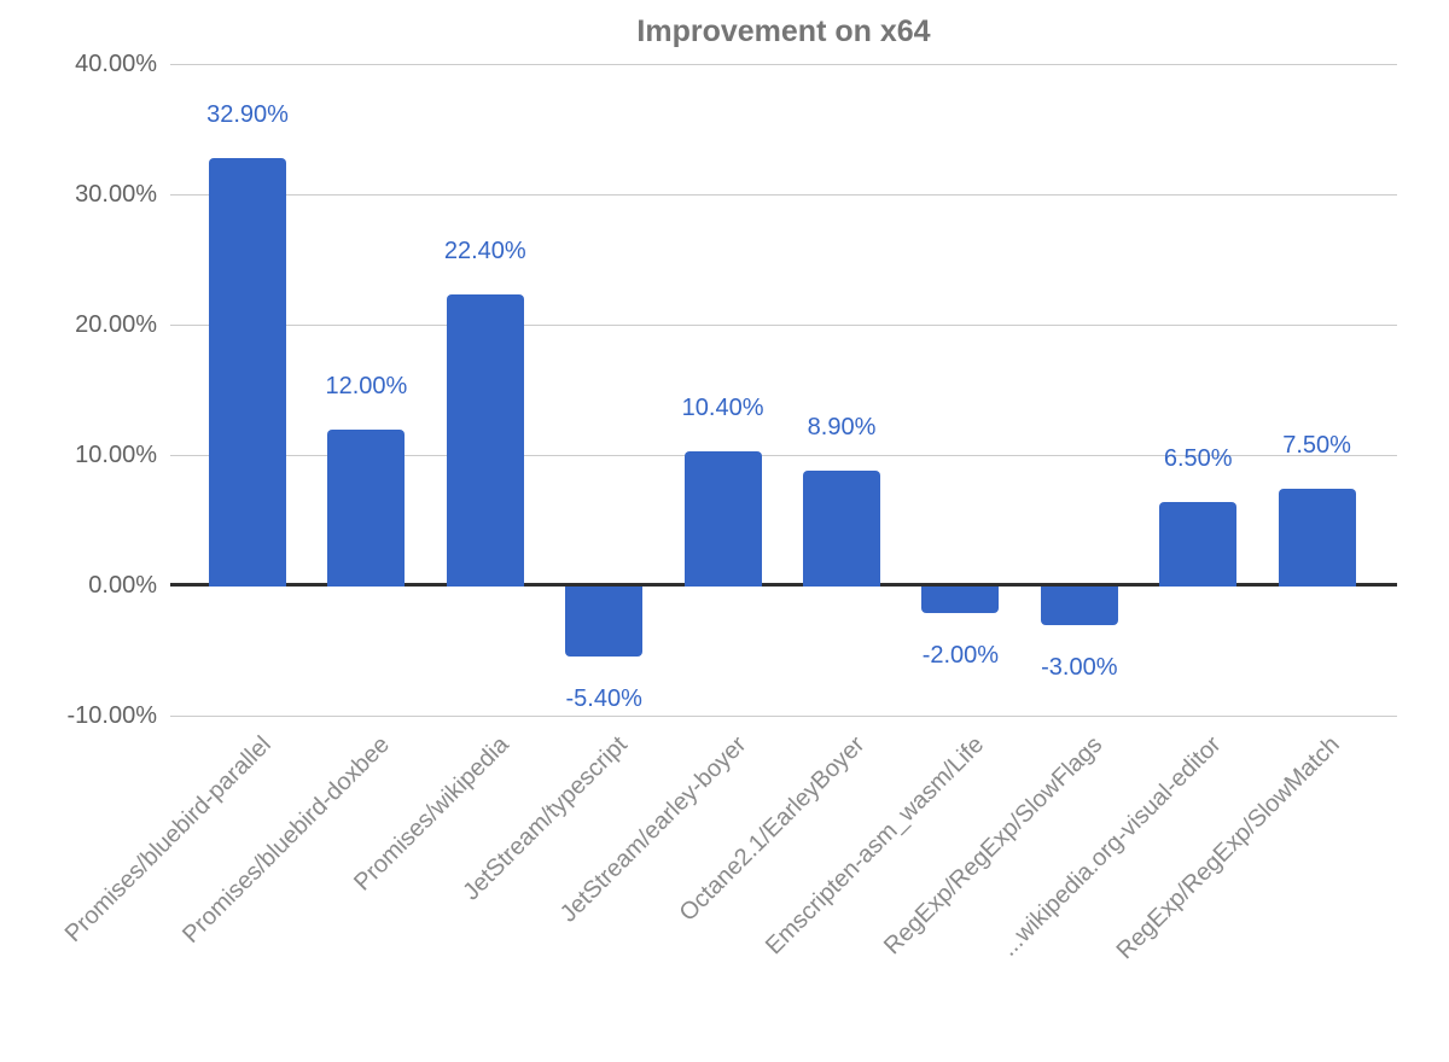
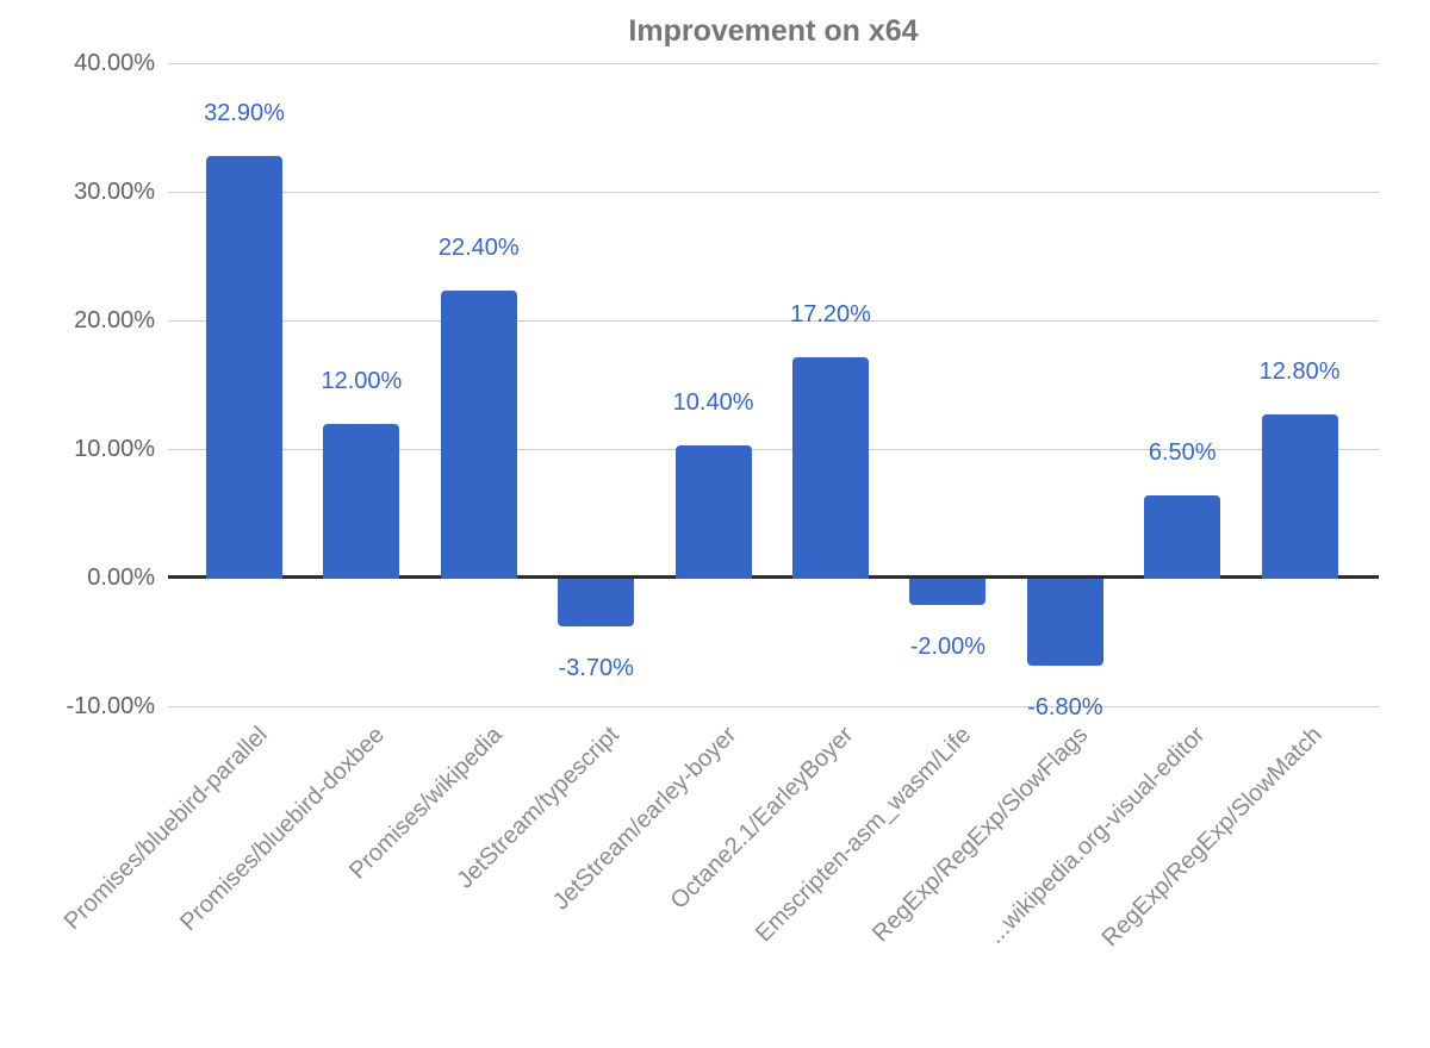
JetStream/typescript: -5.40% -> -3.70%
Octane2.1/EarleyBoyer: 8.90% -> 17.20%
RegExp/RegExp/SlowFlags: -3.00% -> -6.80%
RegExp/RegExp/SlowMatch: 7.50% -> 12.80%
